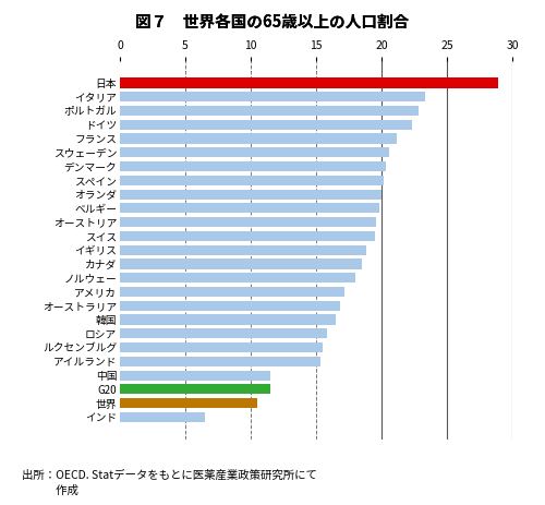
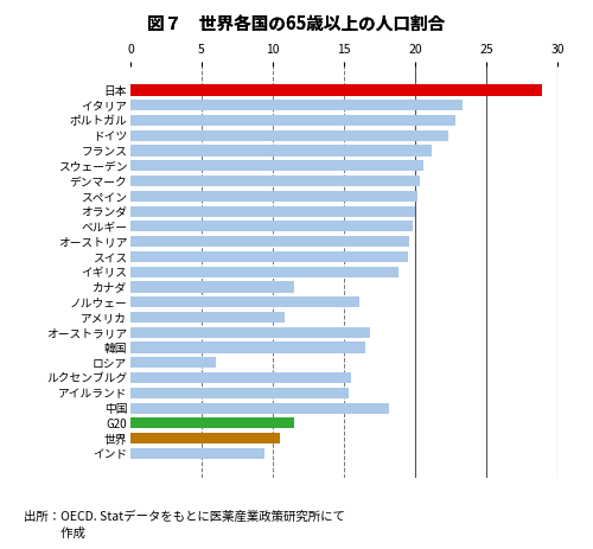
カナダ: 18.5 -> 11.5
ノルウェー: 18.0 -> 16.1
アメリカ: 17.2 -> 10.8
ロシア: 15.8 -> 6.0
中国: 11.5 -> 18.2
インド: 6.5 -> 9.4
